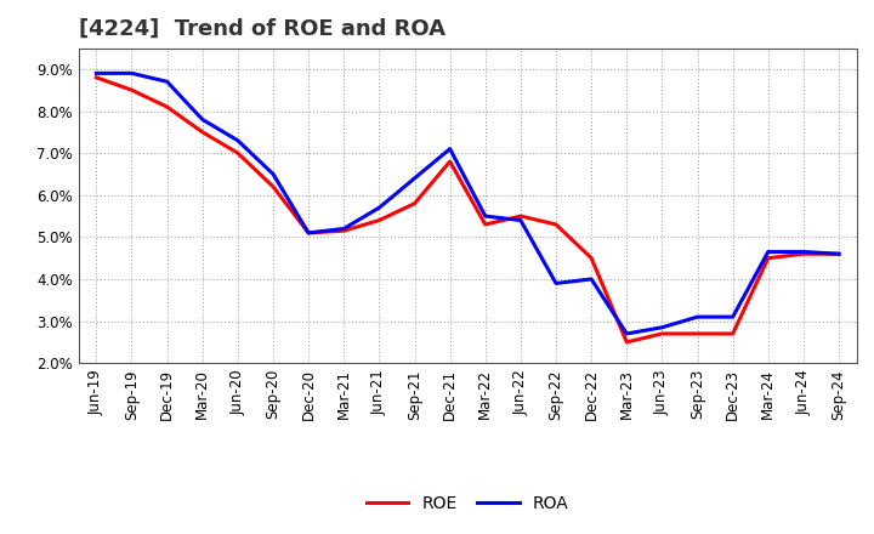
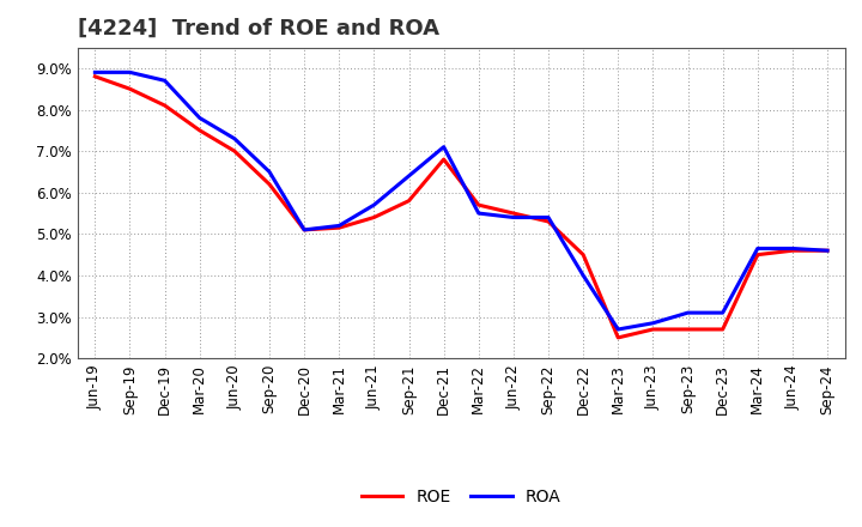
ROE/Mar-22: 5.30% -> 5.70%
ROA/Sep-22: 3.90% -> 5.40%
